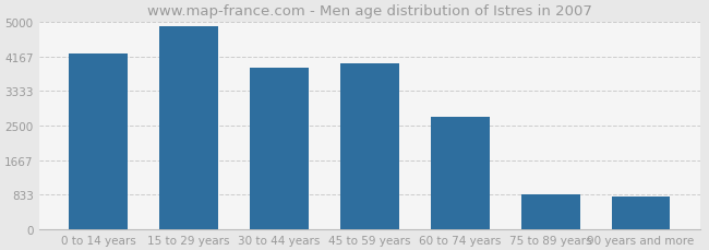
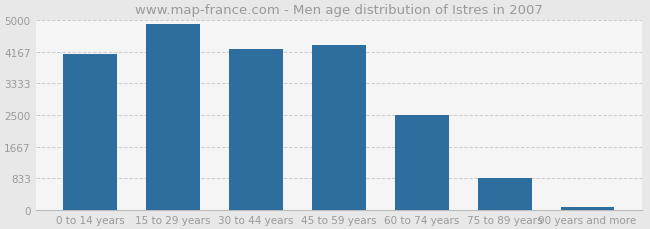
0 to 14 years: 4250 -> 4100
30 to 44 years: 3900 -> 4250
45 to 59 years: 4000 -> 4350
60 to 74 years: 2700 -> 2500
90 years and more: 800 -> 80
